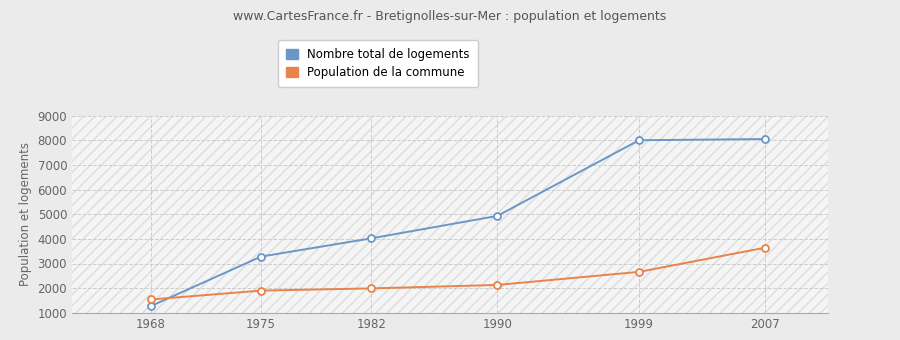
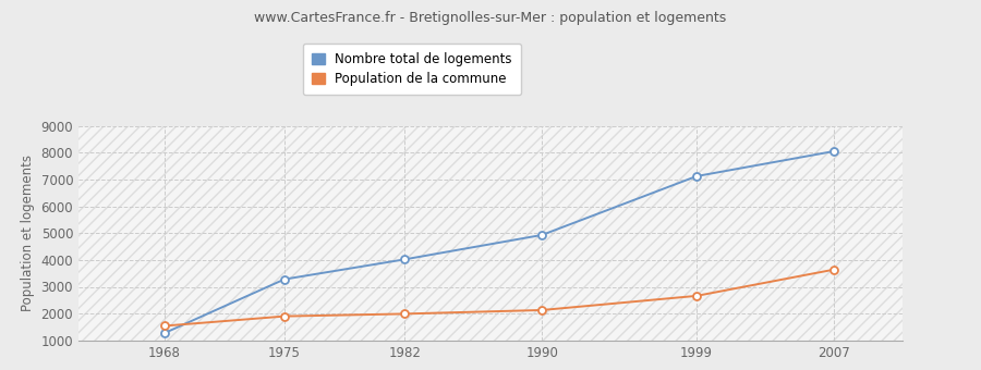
Nombre total de logements/1999: 8000 -> 7120
